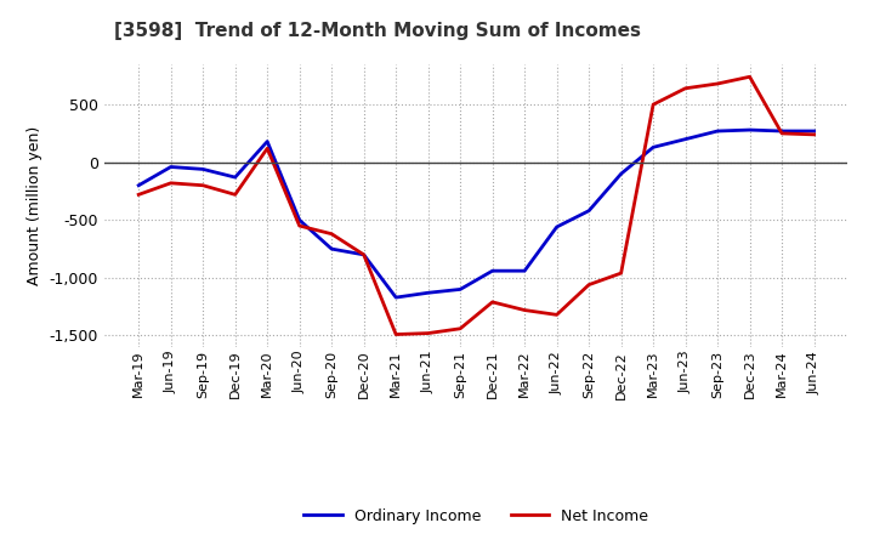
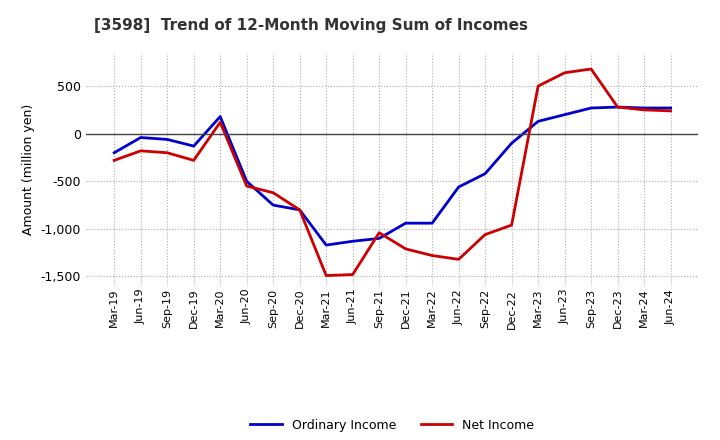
Net Income/Sep-21: -1,440 -> -1,040
Net Income/Dec-23: 740 -> 280
